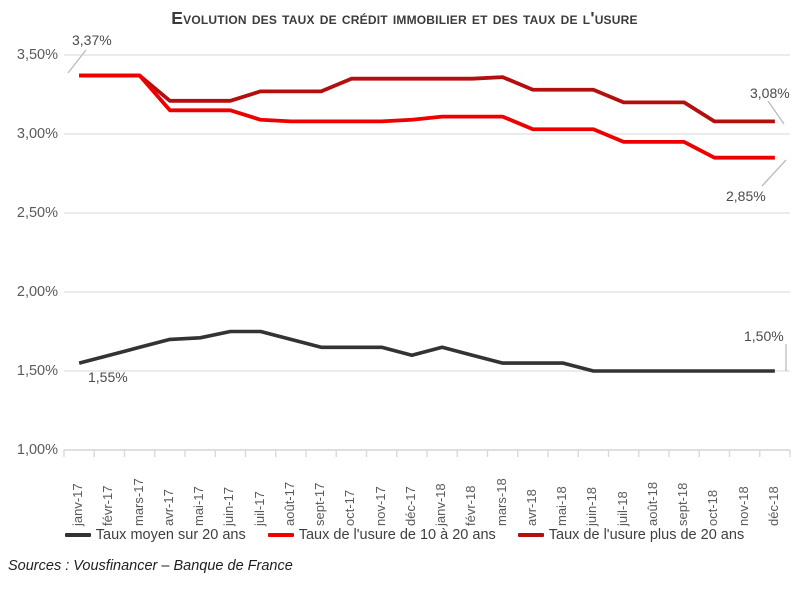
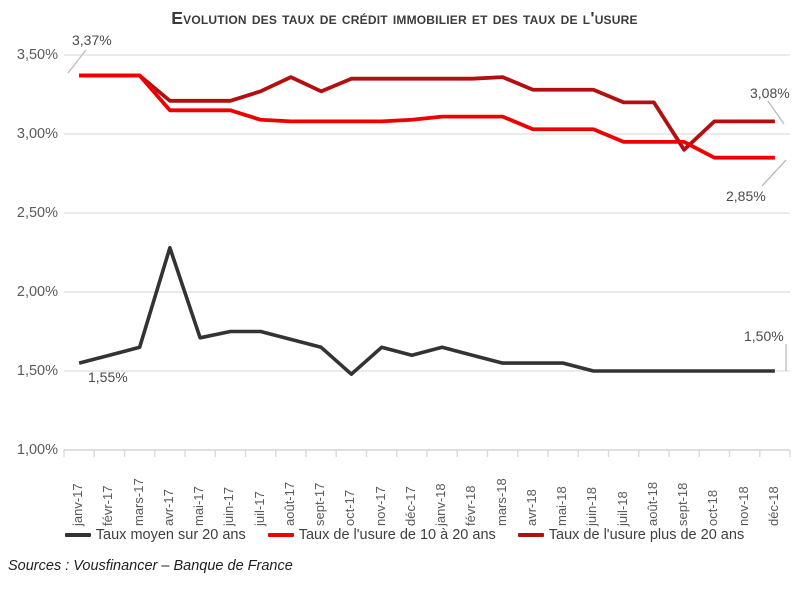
Taux moyen sur 20 ans/avr-17: 1,70% -> 2,28%
Taux de l'usure plus de 20 ans/août-17: 3,27% -> 3,36%
Taux moyen sur 20 ans/oct-17: 1,65% -> 1,48%
Taux de l'usure plus de 20 ans/sept-18: 3,20% -> 2,90%
